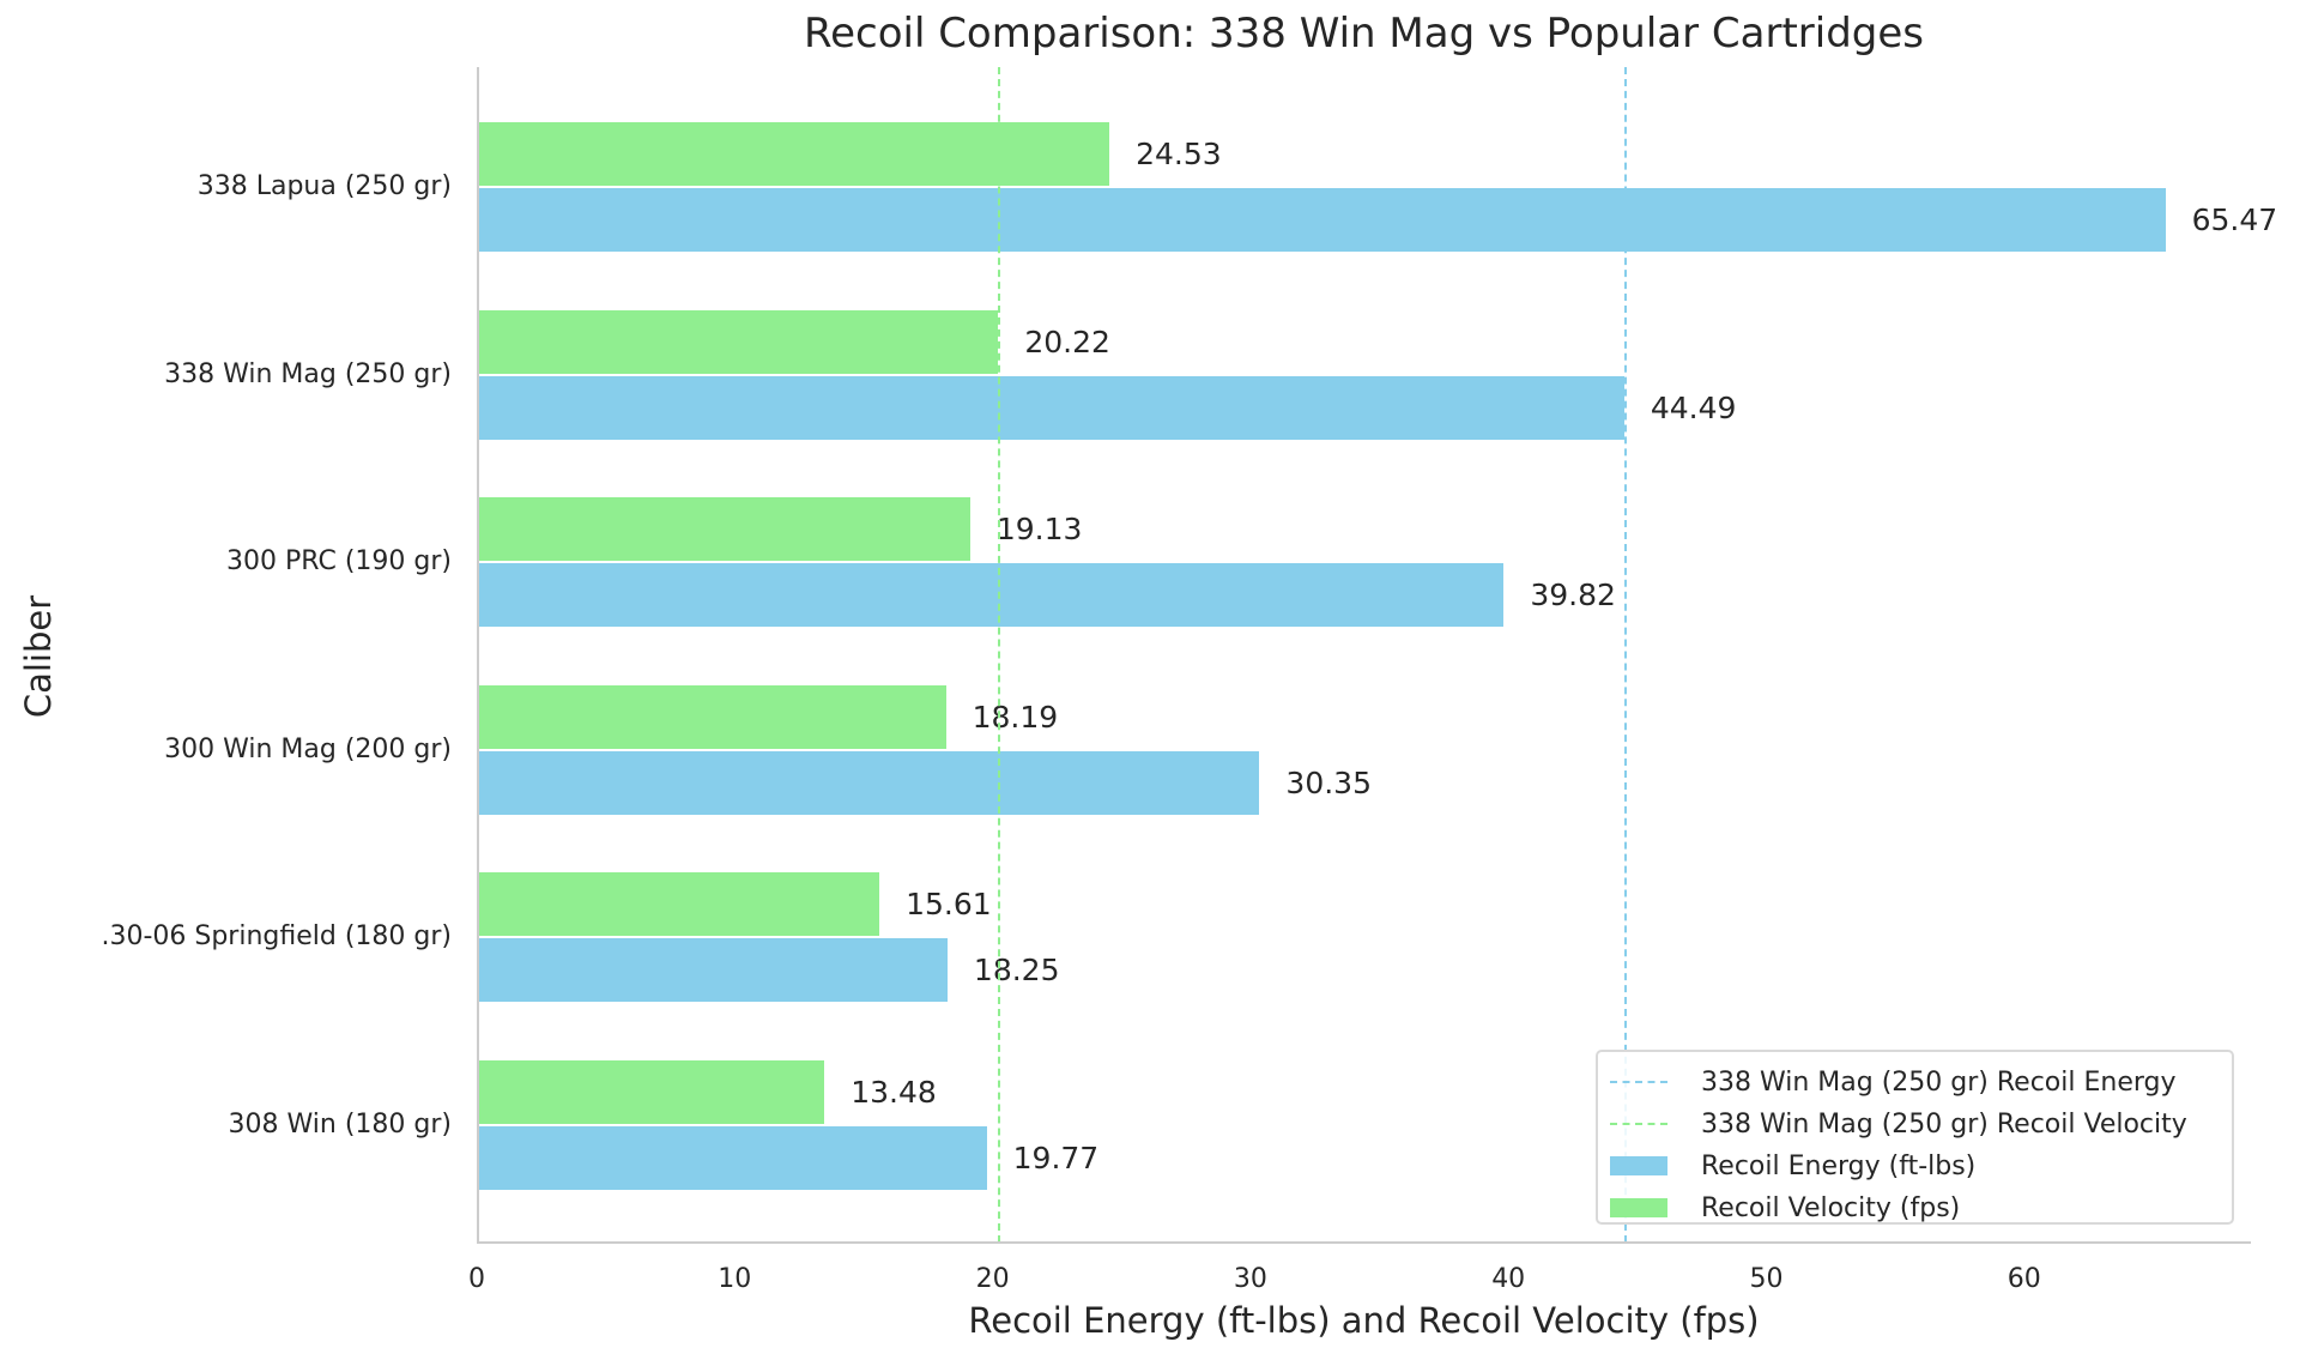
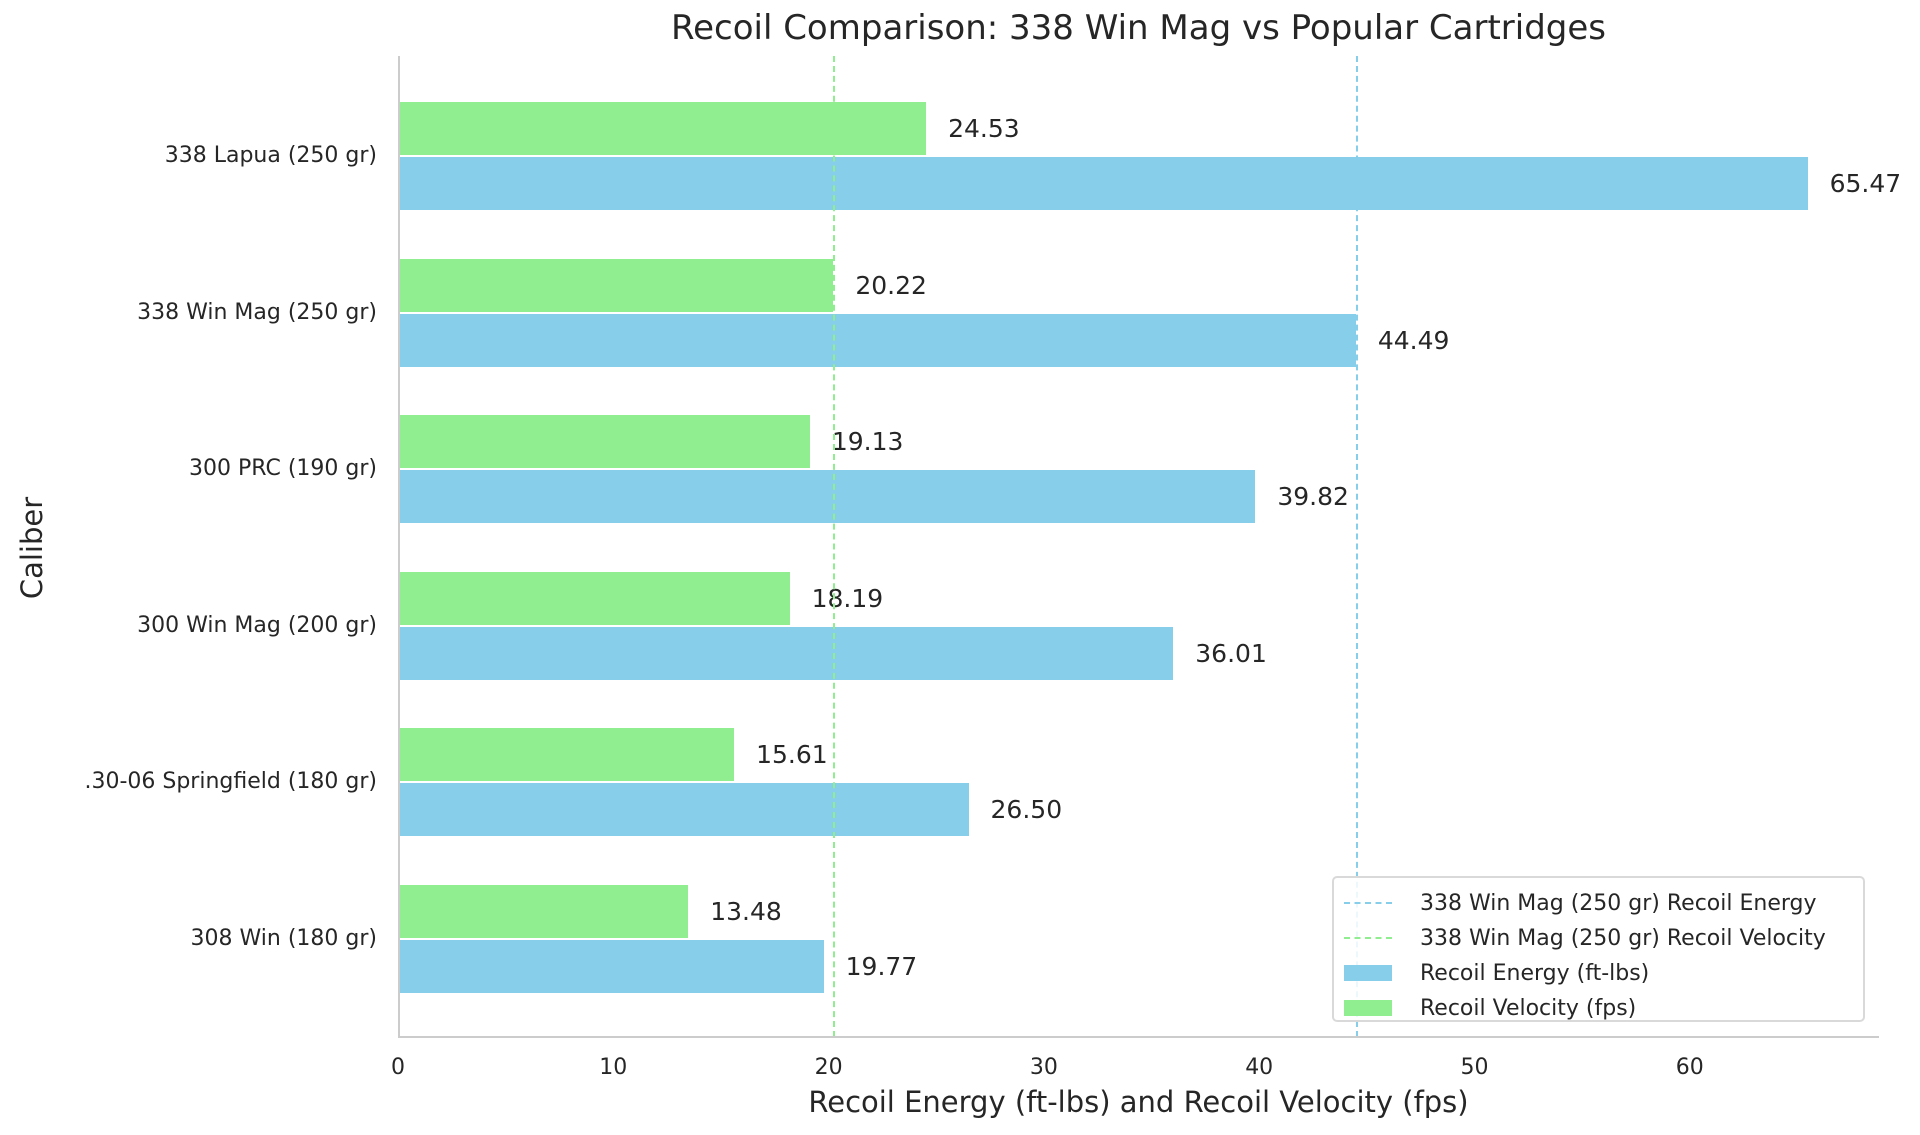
Recoil Energy (ft-lbs)/300 Win Mag (200 gr): 30.35 -> 36.01
Recoil Energy (ft-lbs)/.30-06 Springfield (180 gr): 18.25 -> 26.50
